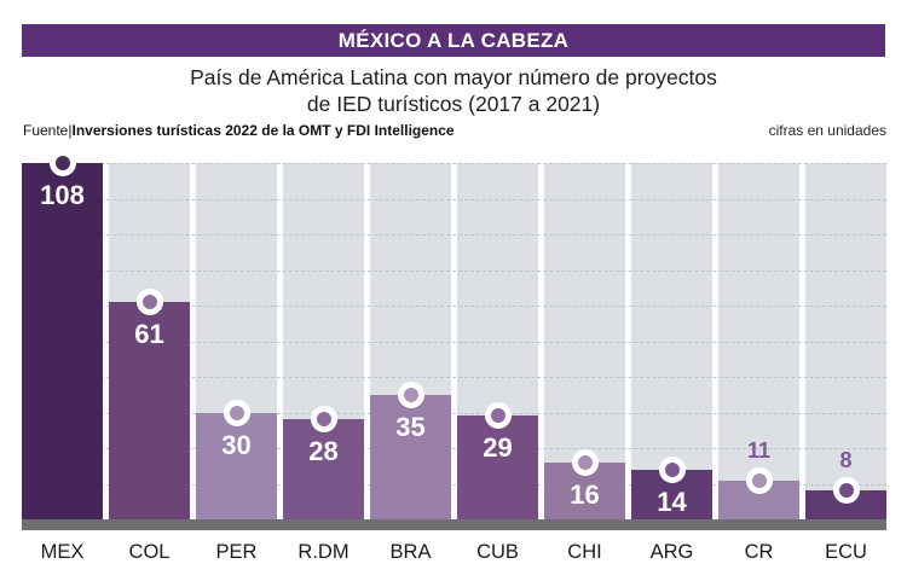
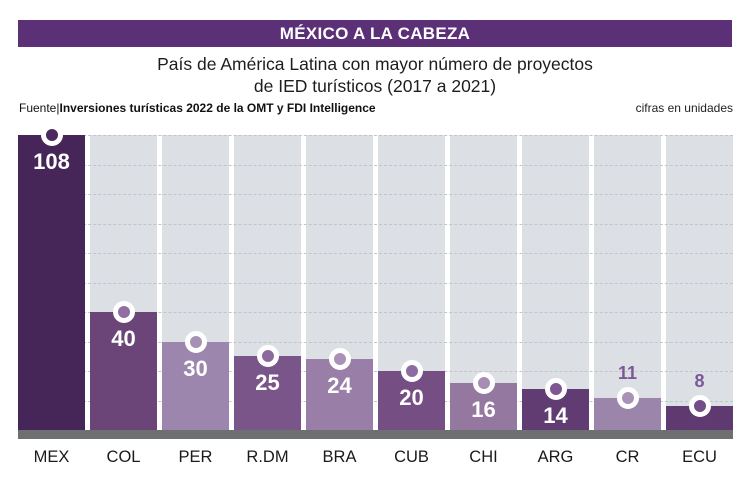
COL: 61 -> 40
R.DM: 28 -> 25
BRA: 35 -> 24
CUB: 29 -> 20
